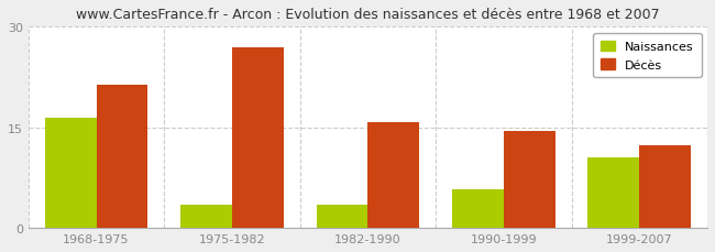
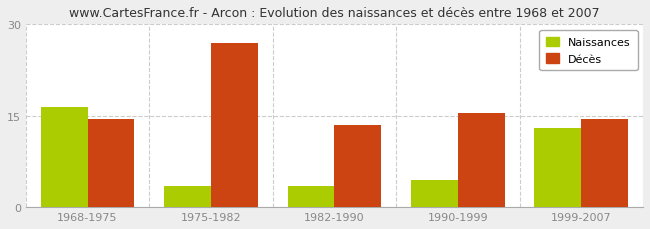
Décès/1968-1975: 21.4 -> 14.5
Décès/1982-1990: 15.8 -> 13.5
Naissances/1990-1999: 5.8 -> 4.5
Décès/1990-1999: 14.4 -> 15.5
Naissances/1999-2007: 10.6 -> 13.0
Décès/1999-2007: 12.4 -> 14.5
